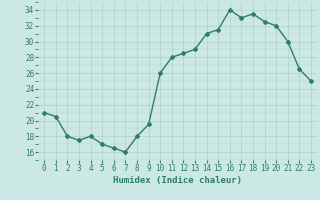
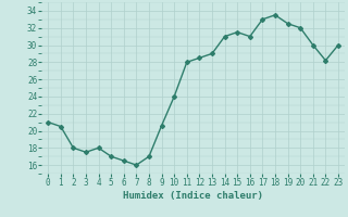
8: 18.0 -> 17.0
9: 19.5 -> 20.6
10: 26.0 -> 24.0
16: 34.0 -> 31.0
22: 26.5 -> 28.2
23: 25.0 -> 30.0
